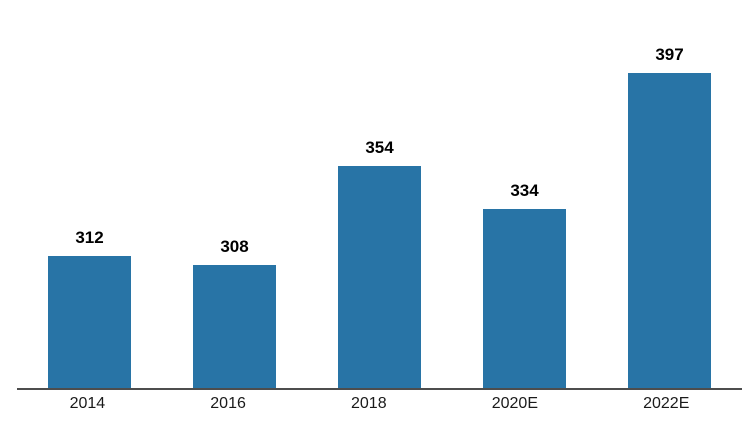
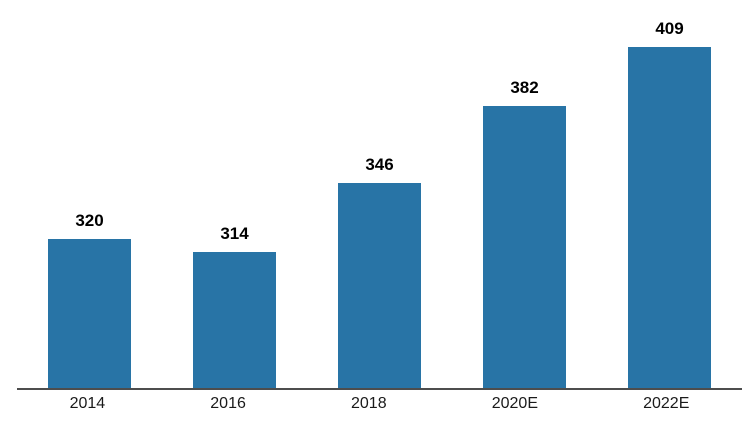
2014: 312 -> 320
2016: 308 -> 314
2018: 354 -> 346
2020E: 334 -> 382
2022E: 397 -> 409
